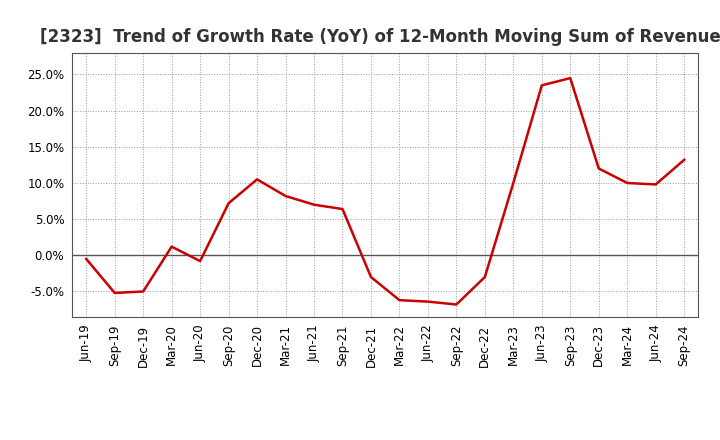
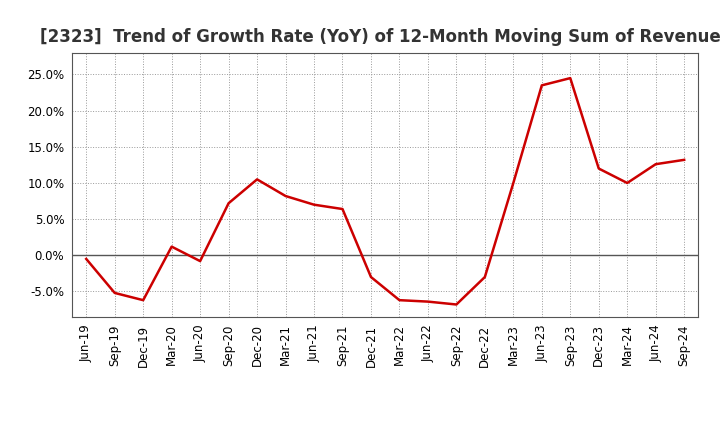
Dec-19: -5.0% -> -6.2%
Jun-24: 9.8% -> 12.6%
